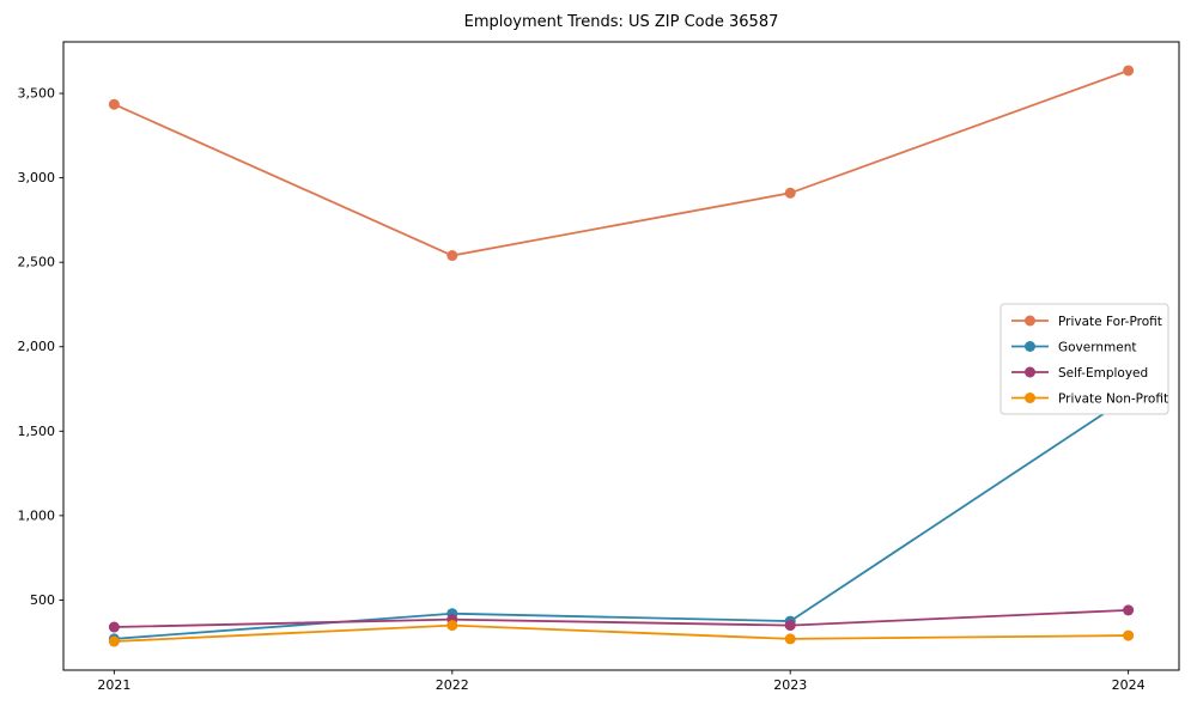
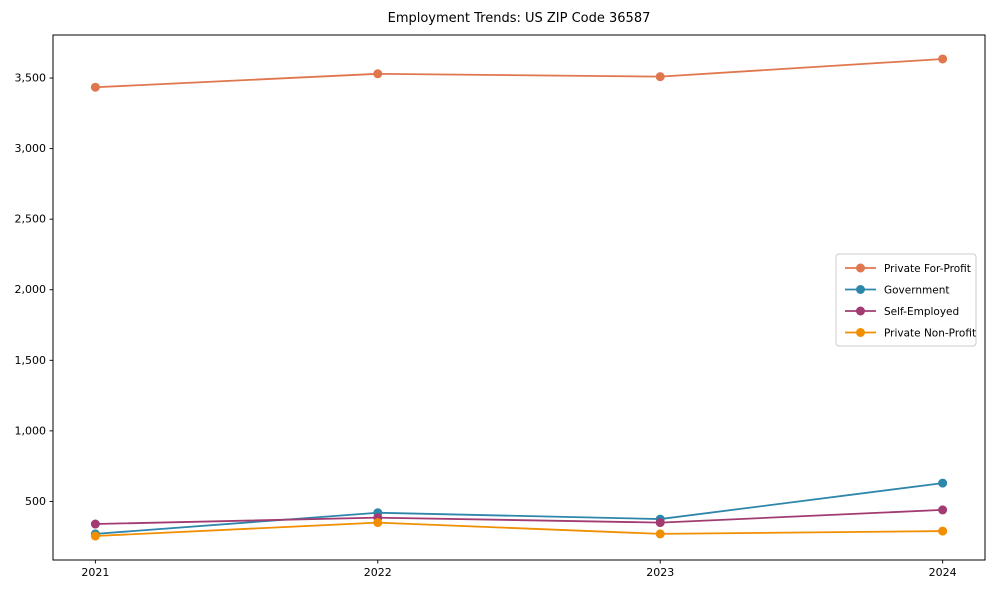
Private For-Profit/2022: 2540 -> 3530
Private For-Profit/2023: 2910 -> 3510
Government/2024: 1700 -> 630
